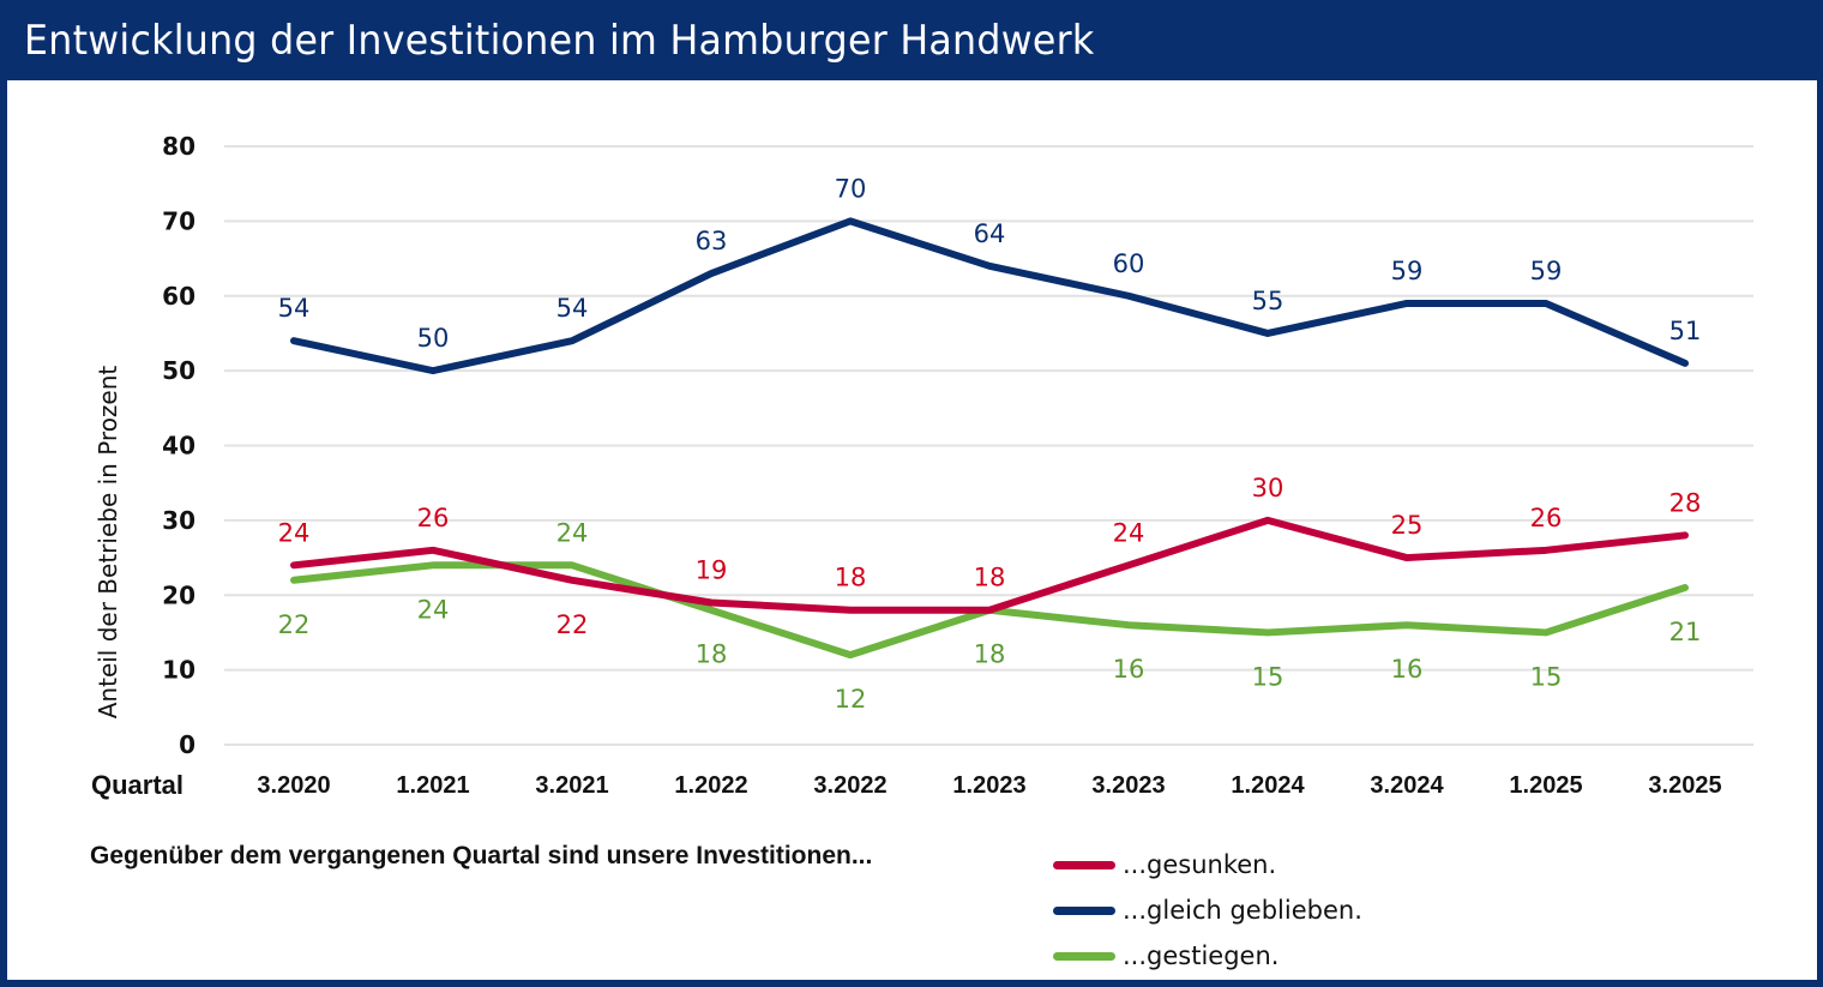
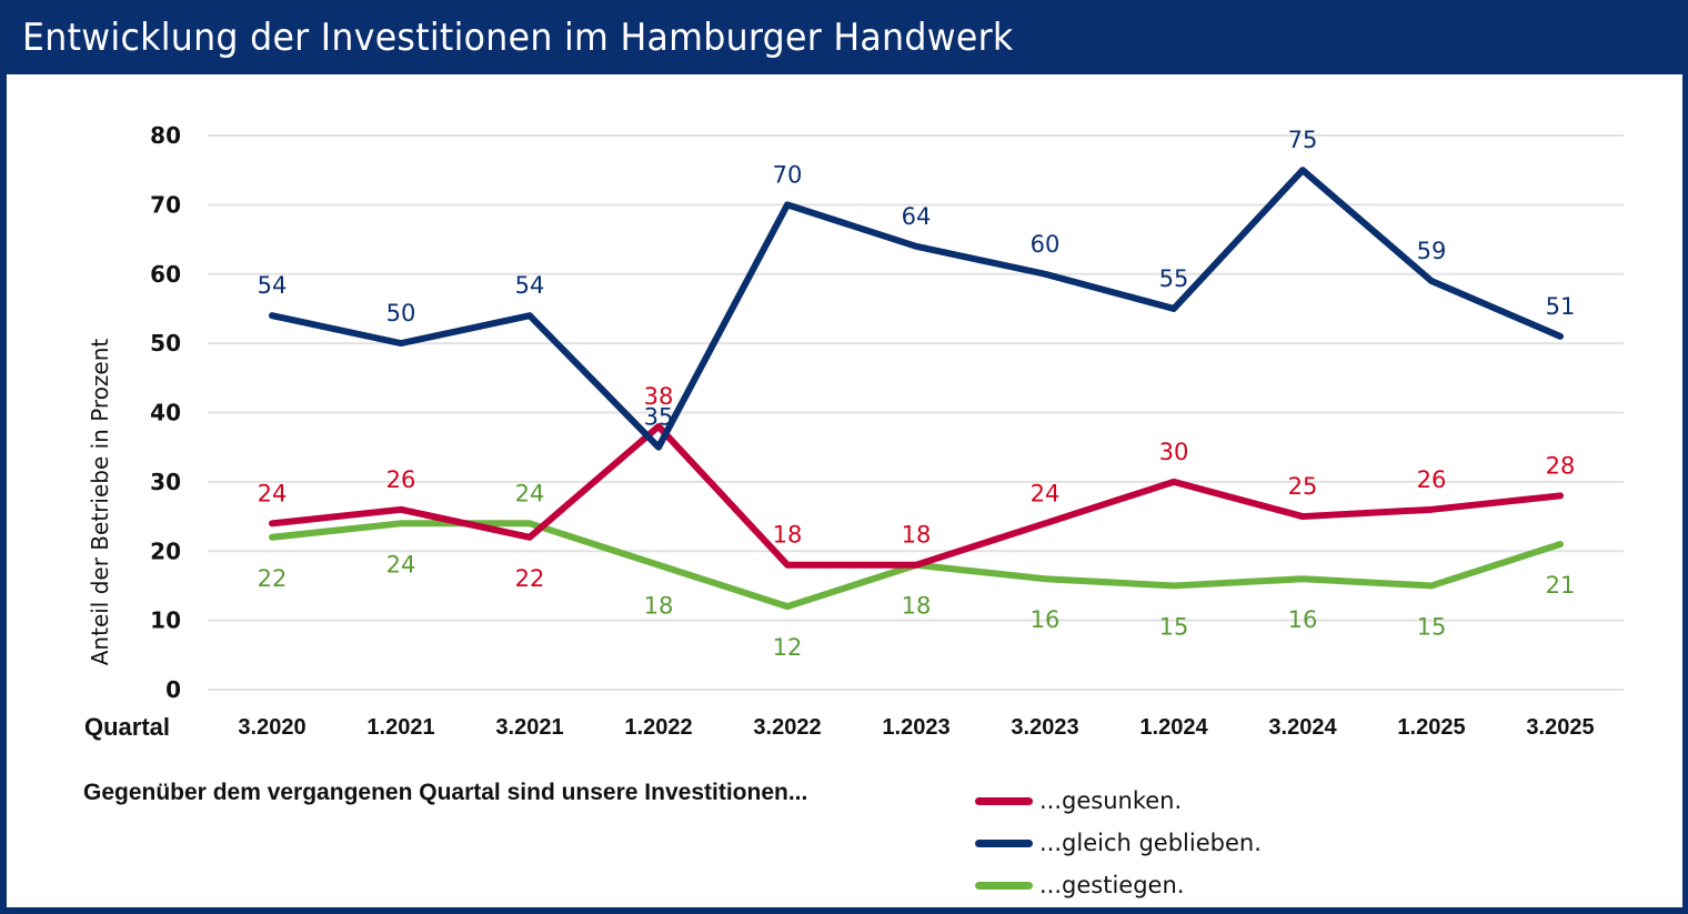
...gesunken./1.2022: 19 -> 38
...gleich geblieben./1.2022: 63 -> 35
...gleich geblieben./3.2024: 59 -> 75
